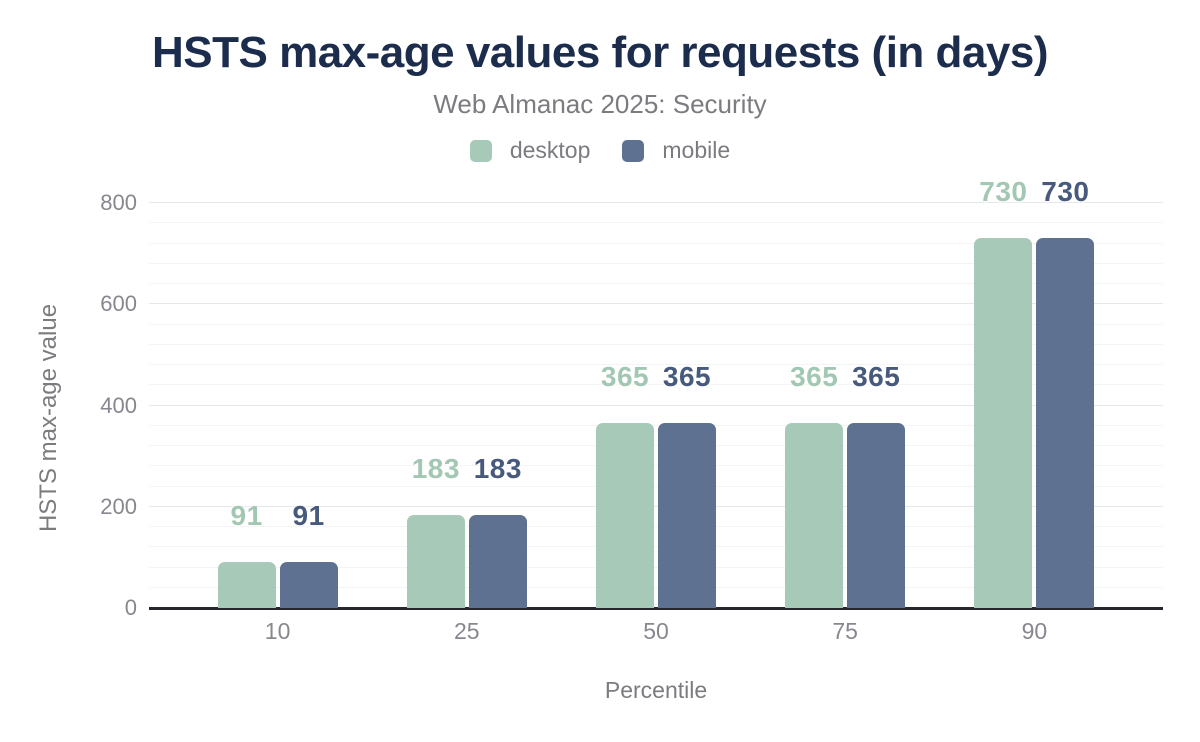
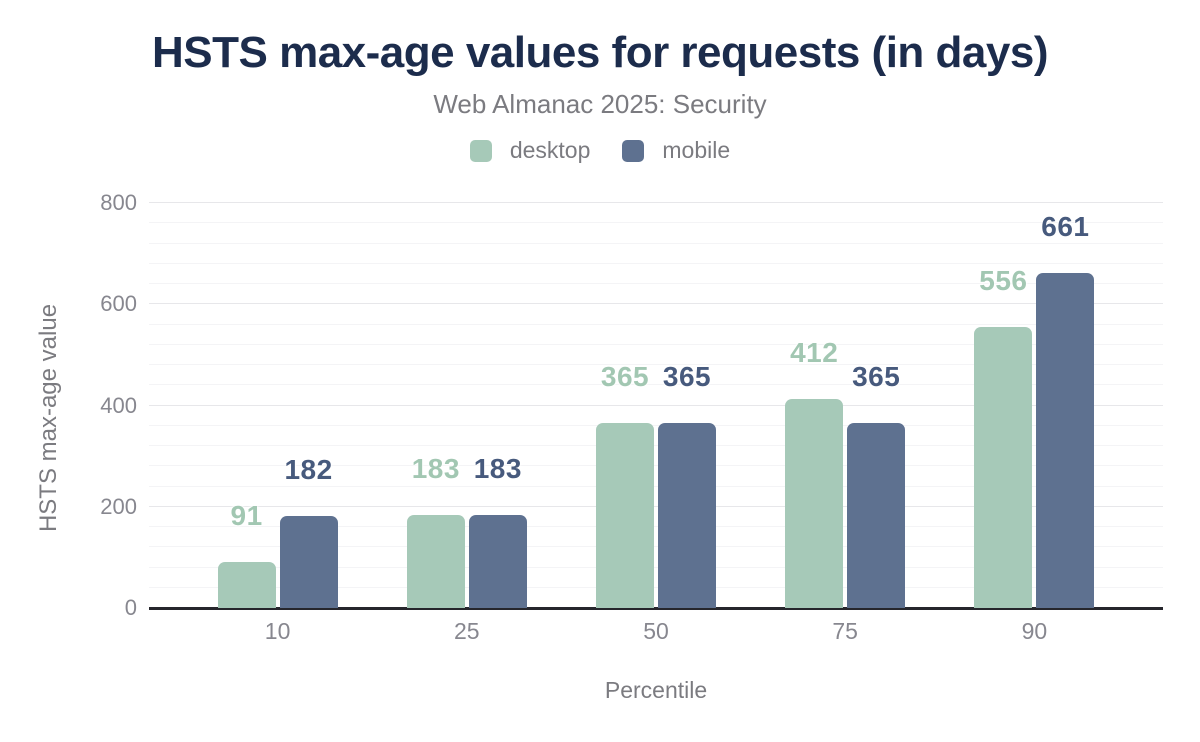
mobile/10: 91 -> 182
desktop/75: 365 -> 412
desktop/90: 730 -> 556
mobile/90: 730 -> 661
